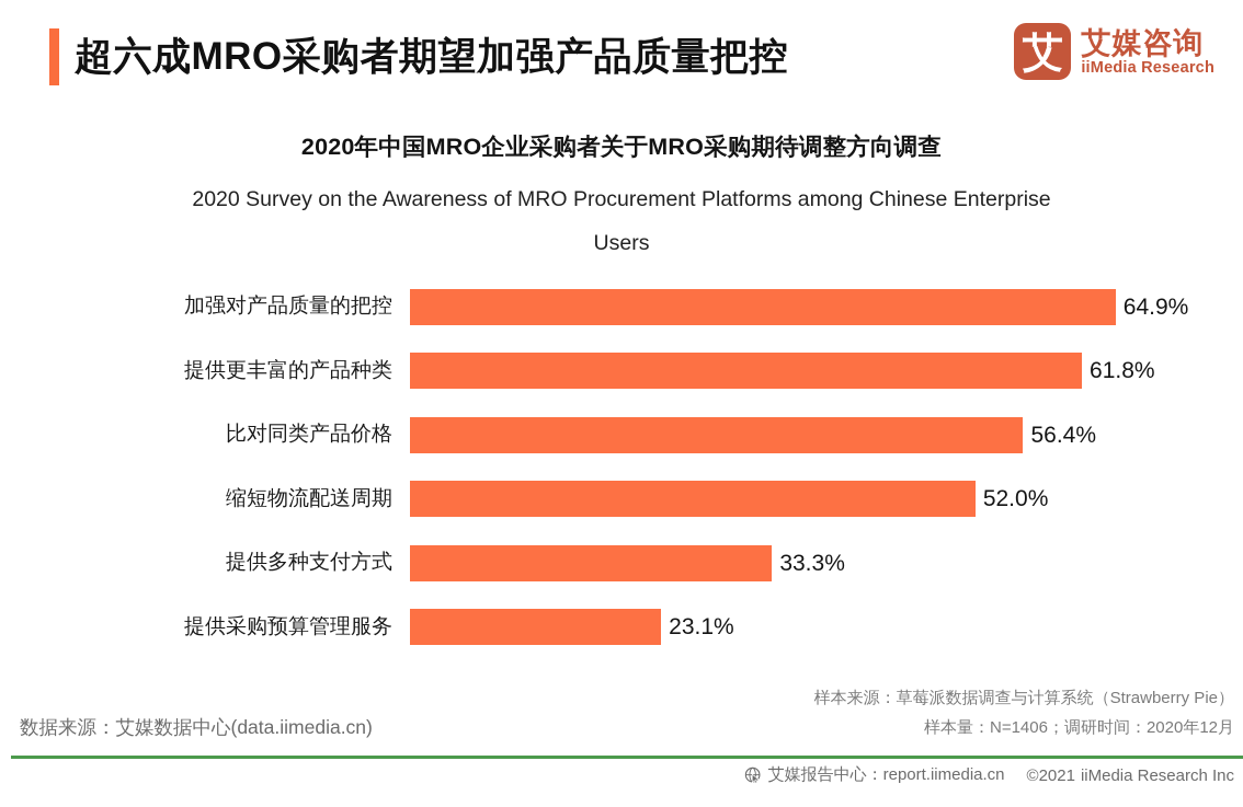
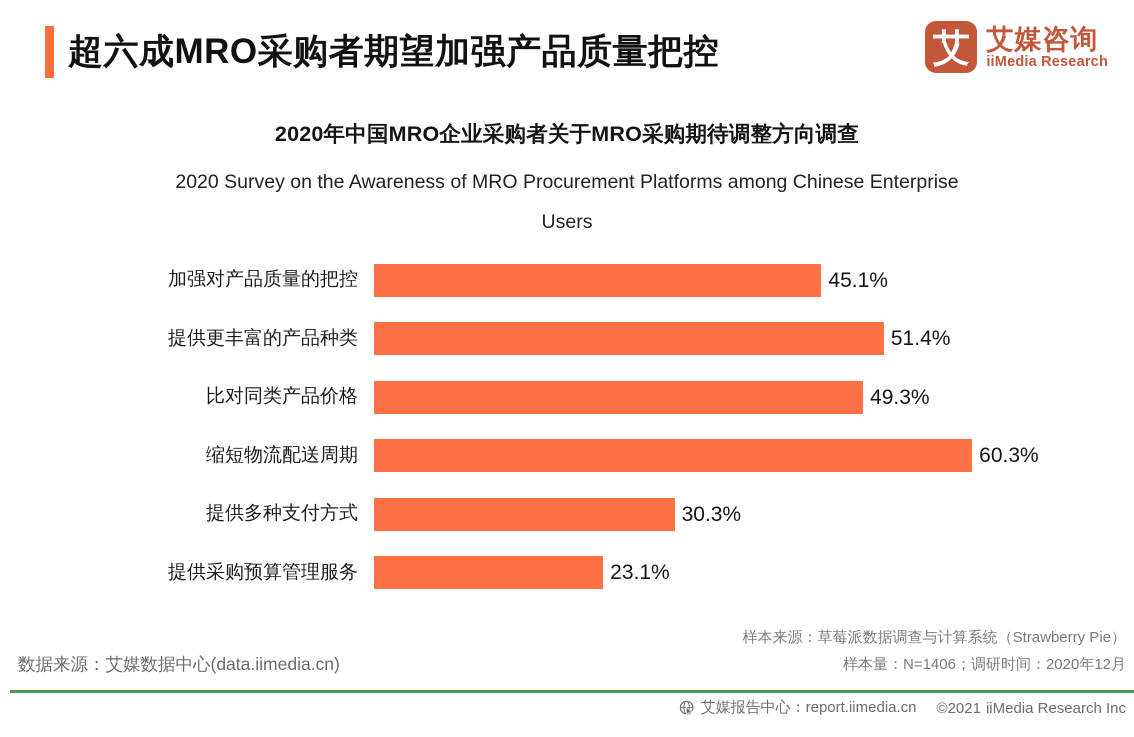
加强对产品质量的把控: 64.9% -> 45.1%
提供更丰富的产品种类: 61.8% -> 51.4%
比对同类产品价格: 56.4% -> 49.3%
缩短物流配送周期: 52.0% -> 60.3%
提供多种支付方式: 33.3% -> 30.3%
